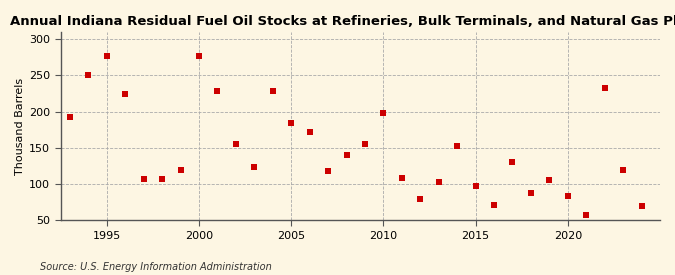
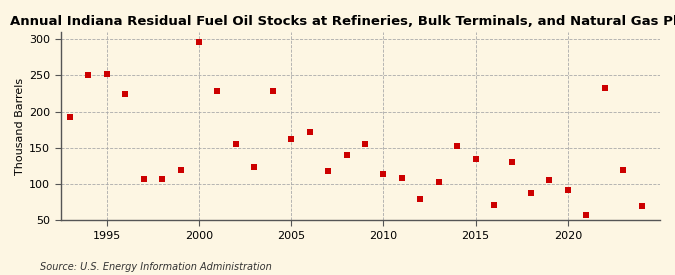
1995: 277 -> 252
2000: 277 -> 296
2005: 185 -> 162
2010: 198 -> 114
2015: 97 -> 134
2020: 83 -> 92
